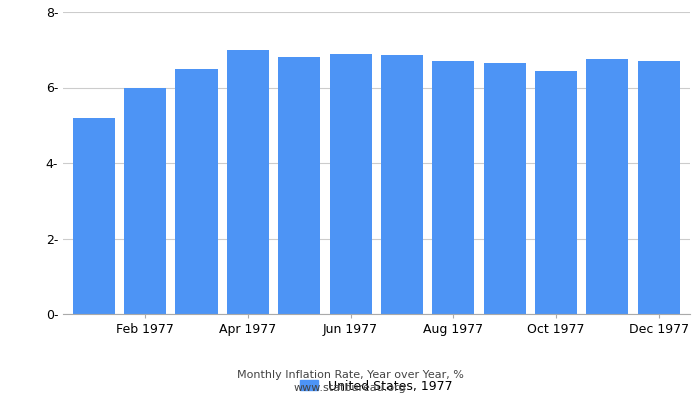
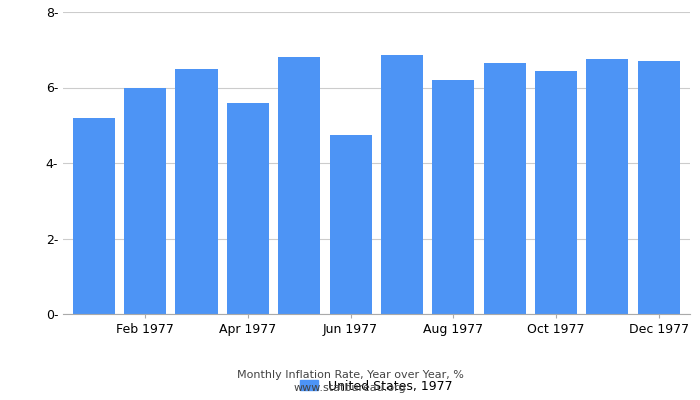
Apr 1977: 7.00- -> 5.60-
Jun 1977: 6.90- -> 4.75-
Aug 1977: 6.70- -> 6.20-
